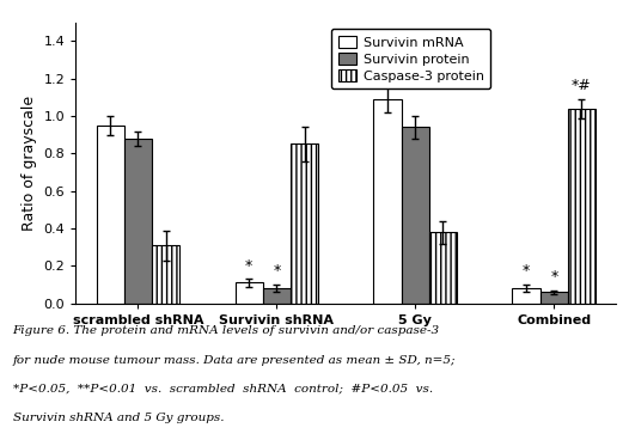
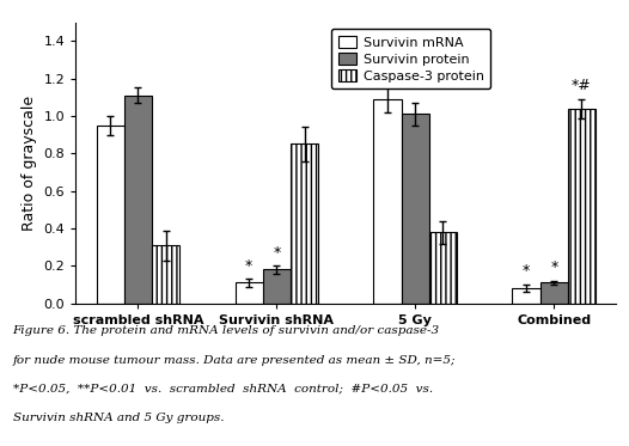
Survivin protein/scrambled shRNA: 0.88 -> 1.11
Survivin protein/Survivin shRNA: 0.08 -> 0.18
Survivin protein/5 Gy: 0.94 -> 1.01
Survivin protein/Combined: 0.06 -> 0.11
